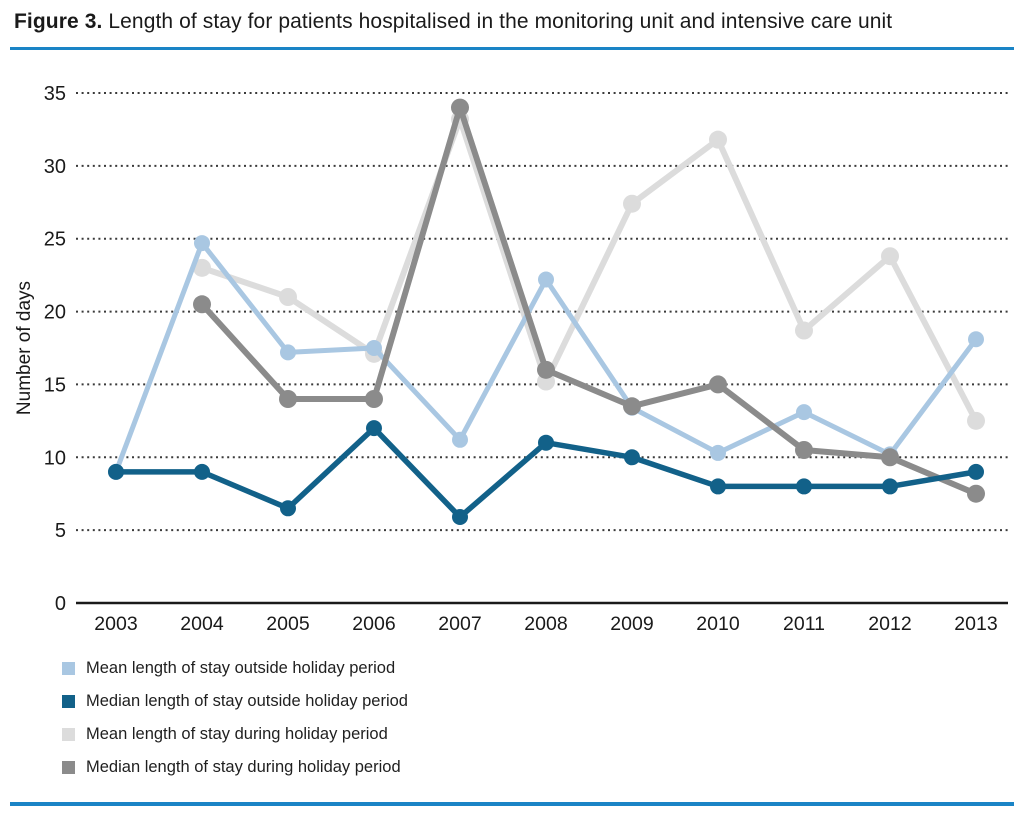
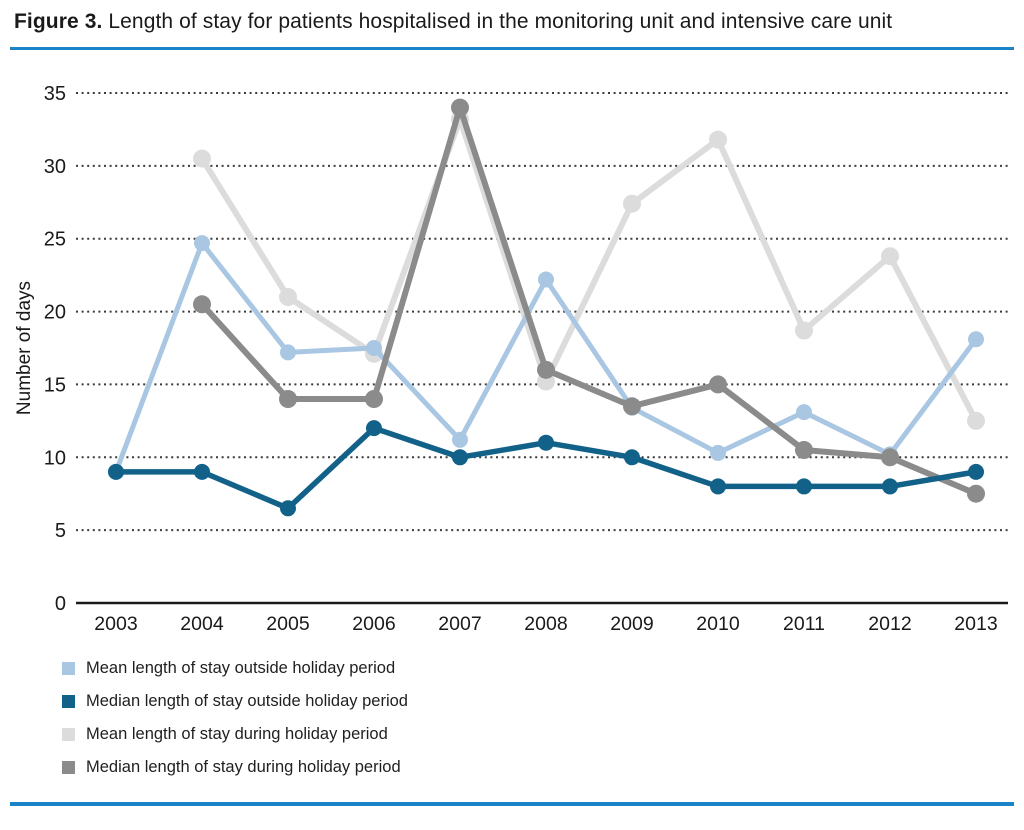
Mean length of stay during holiday period/2004: 23.0 -> 30.5
Median length of stay outside holiday period/2007: 5.9 -> 10.0
